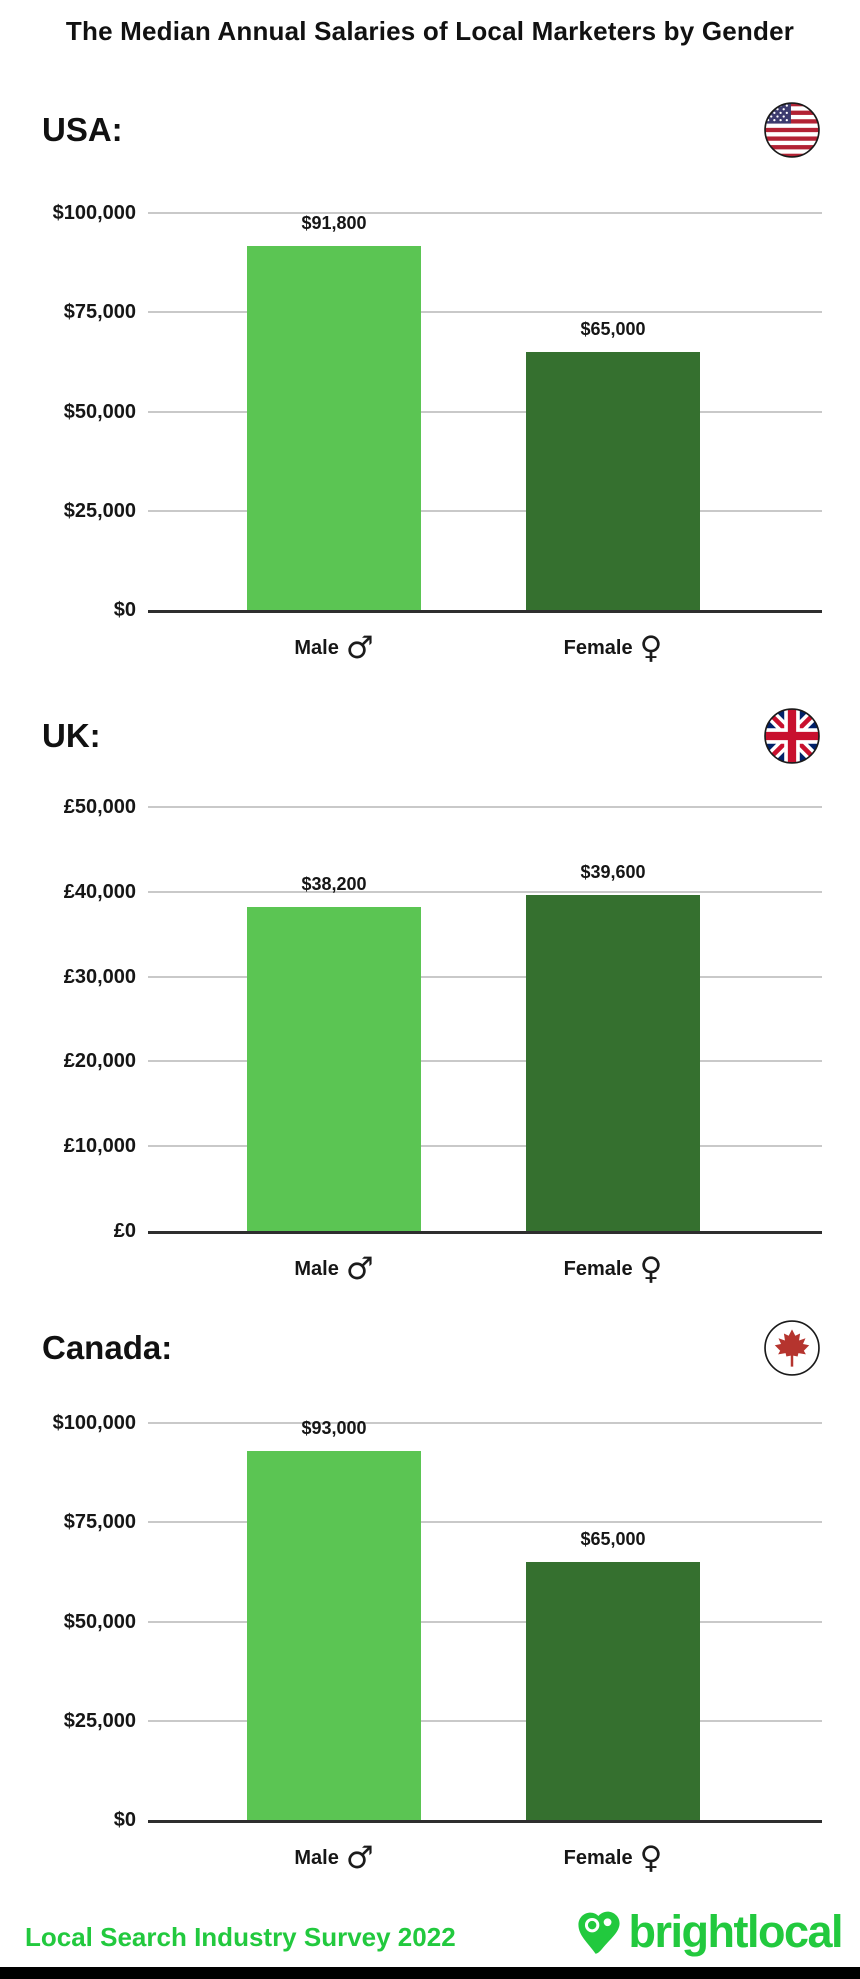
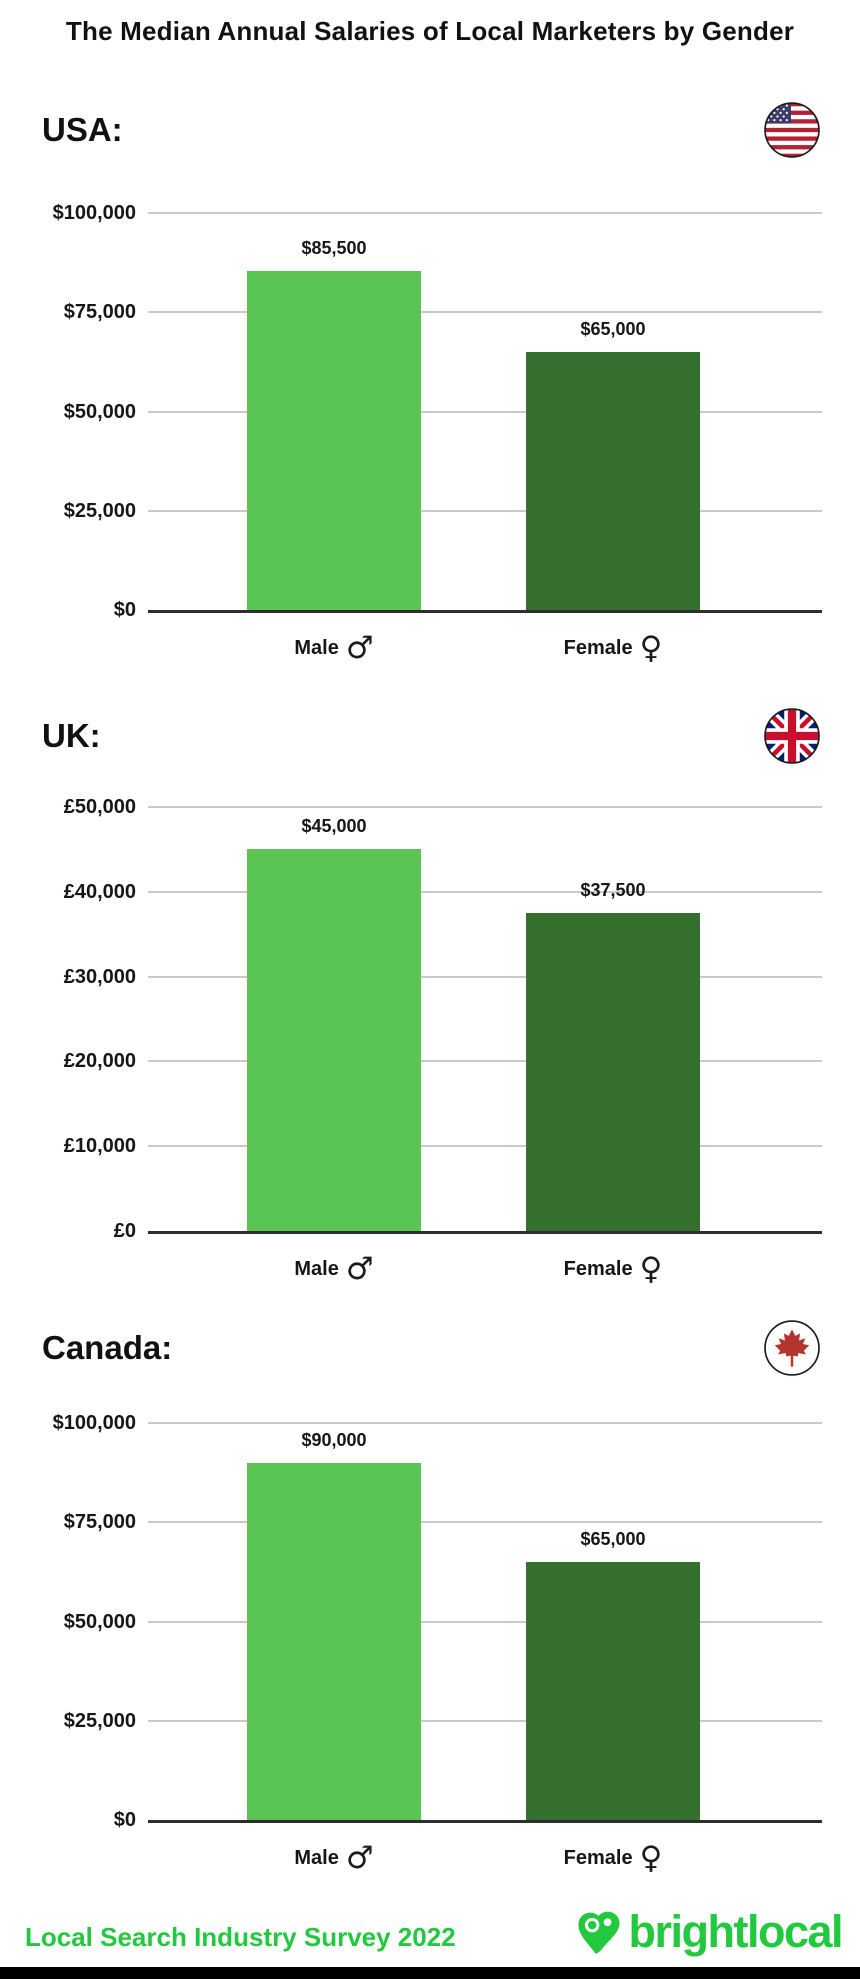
USA:/Male: $91,800 -> $85,500
UK:/Male: $38,200 -> $45,000
UK:/Female: $39,600 -> $37,500
Canada:/Male: $93,000 -> $90,000
